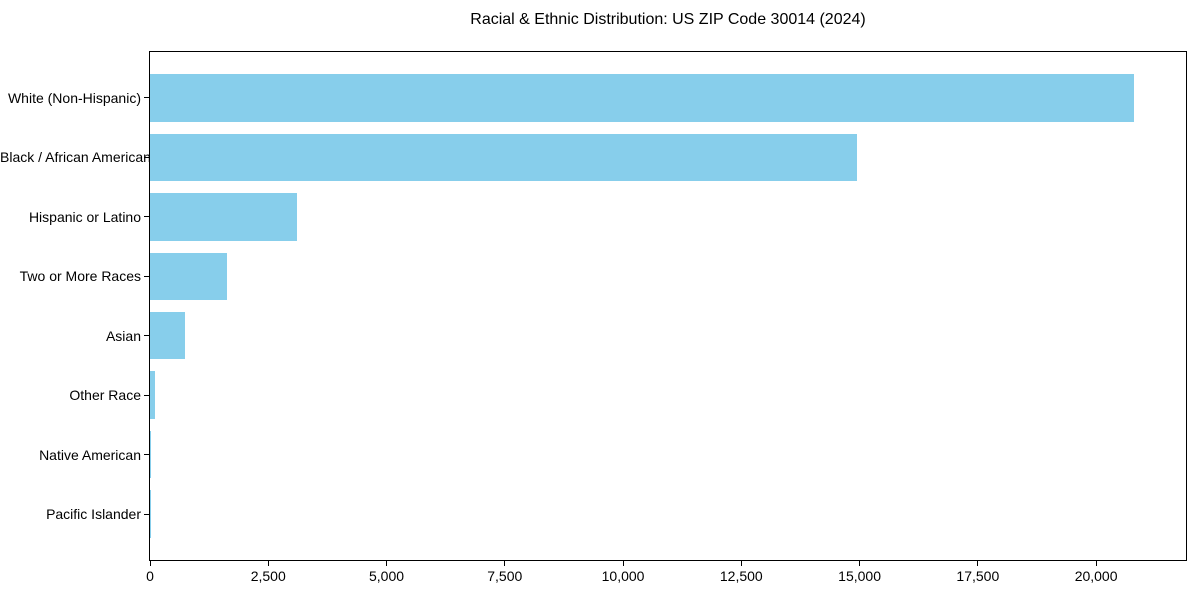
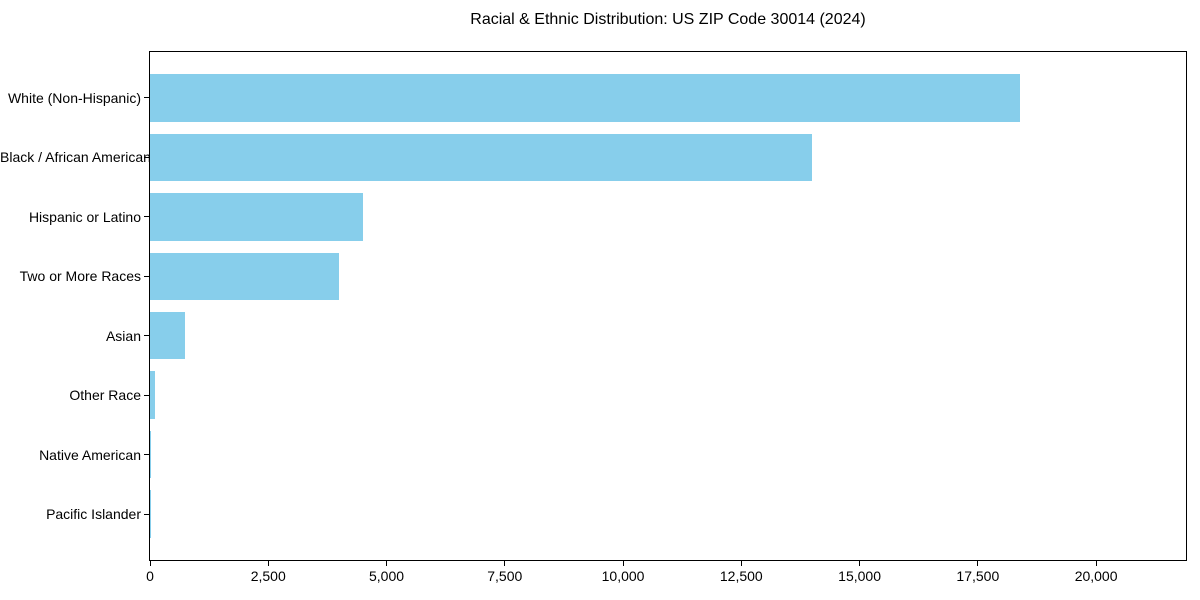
White (Non-Hispanic): 20800 -> 18400
Black / African American: 15000 -> 14000
Hispanic or Latino: 3100 -> 4500
Two or More Races: 1600 -> 4000
